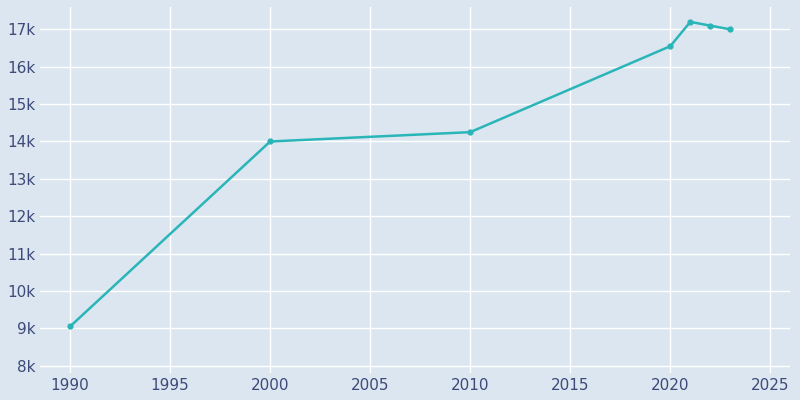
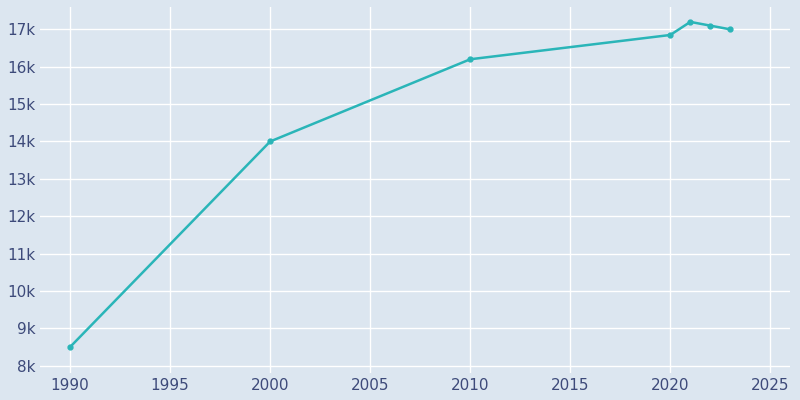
1990: 9.05k -> 8.50k
2010: 14.25k -> 16.20k
2020: 16.55k -> 16.85k
